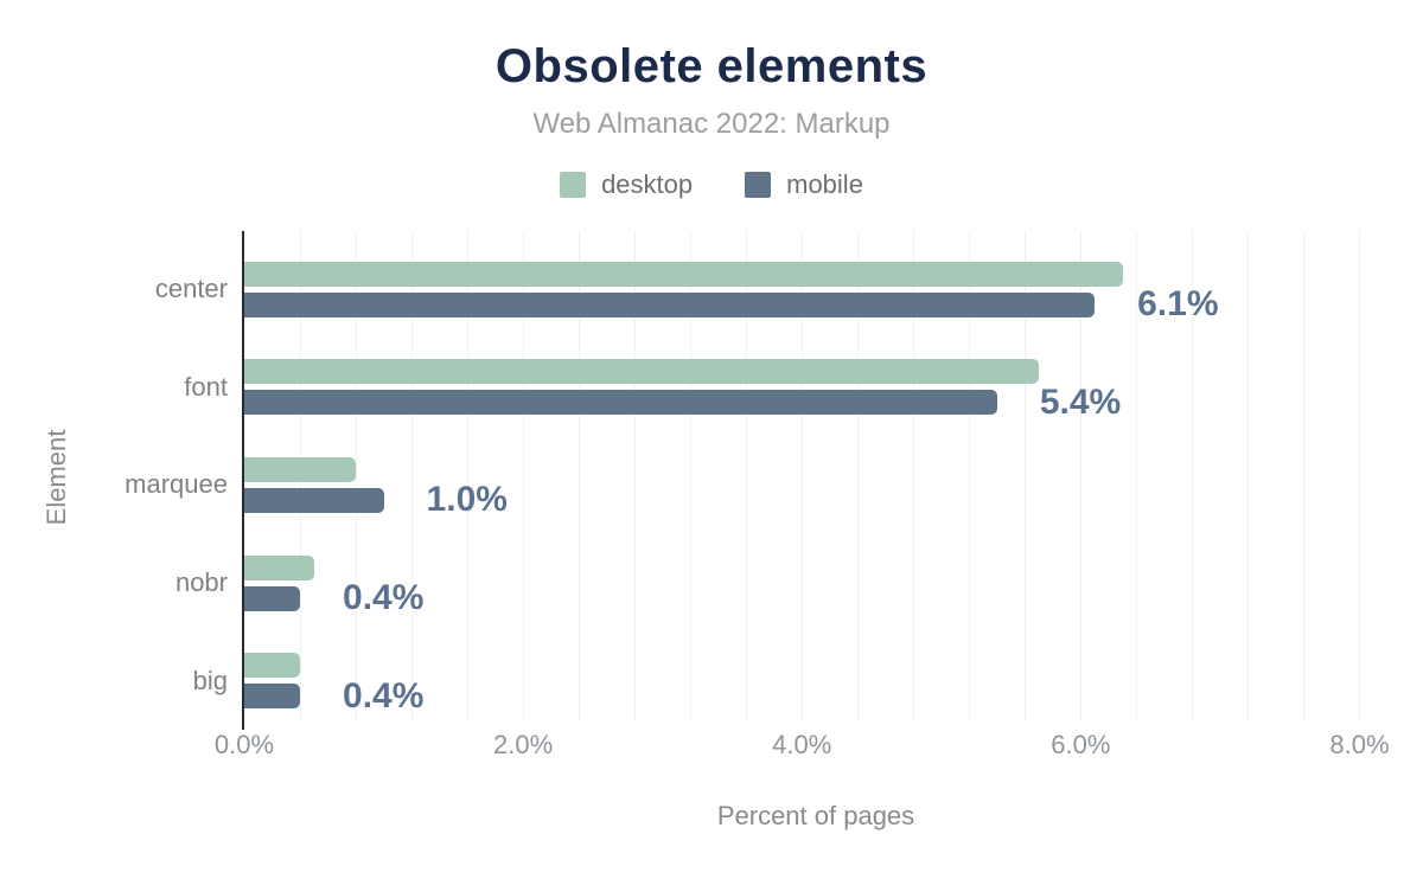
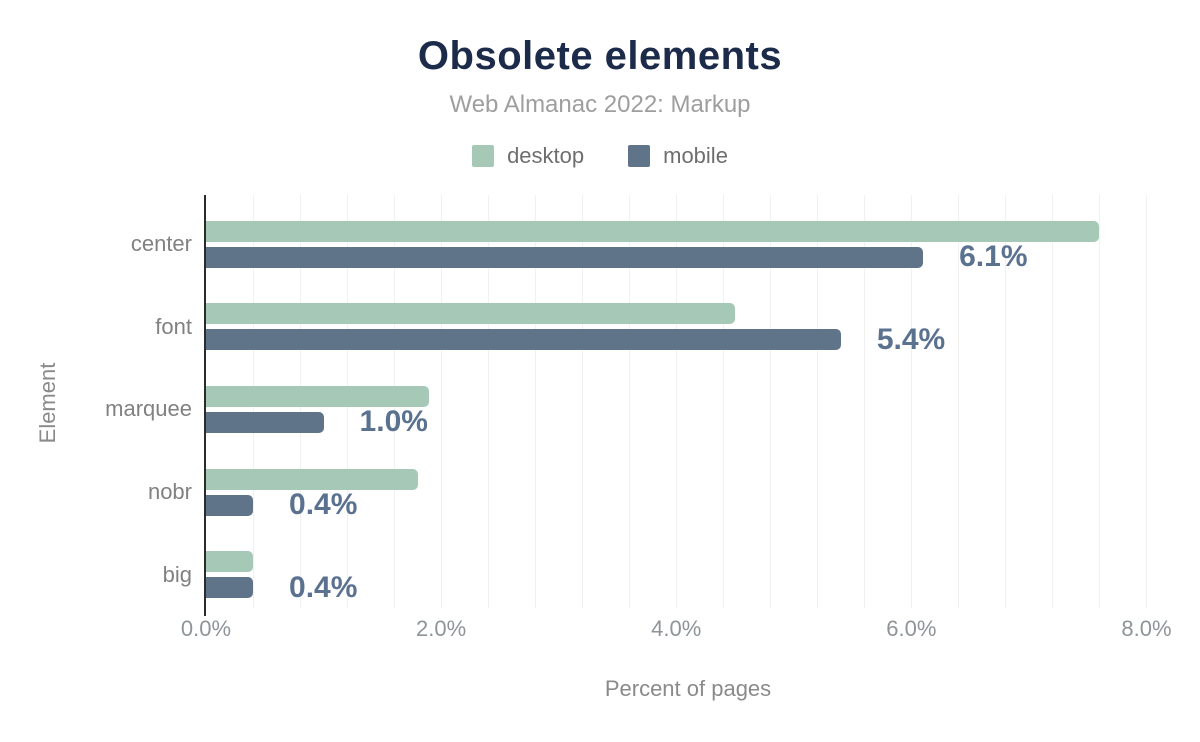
desktop/center: 6.3% -> 7.6%
desktop/font: 5.7% -> 4.5%
desktop/marquee: 0.8% -> 1.9%
desktop/nobr: 0.5% -> 1.8%
